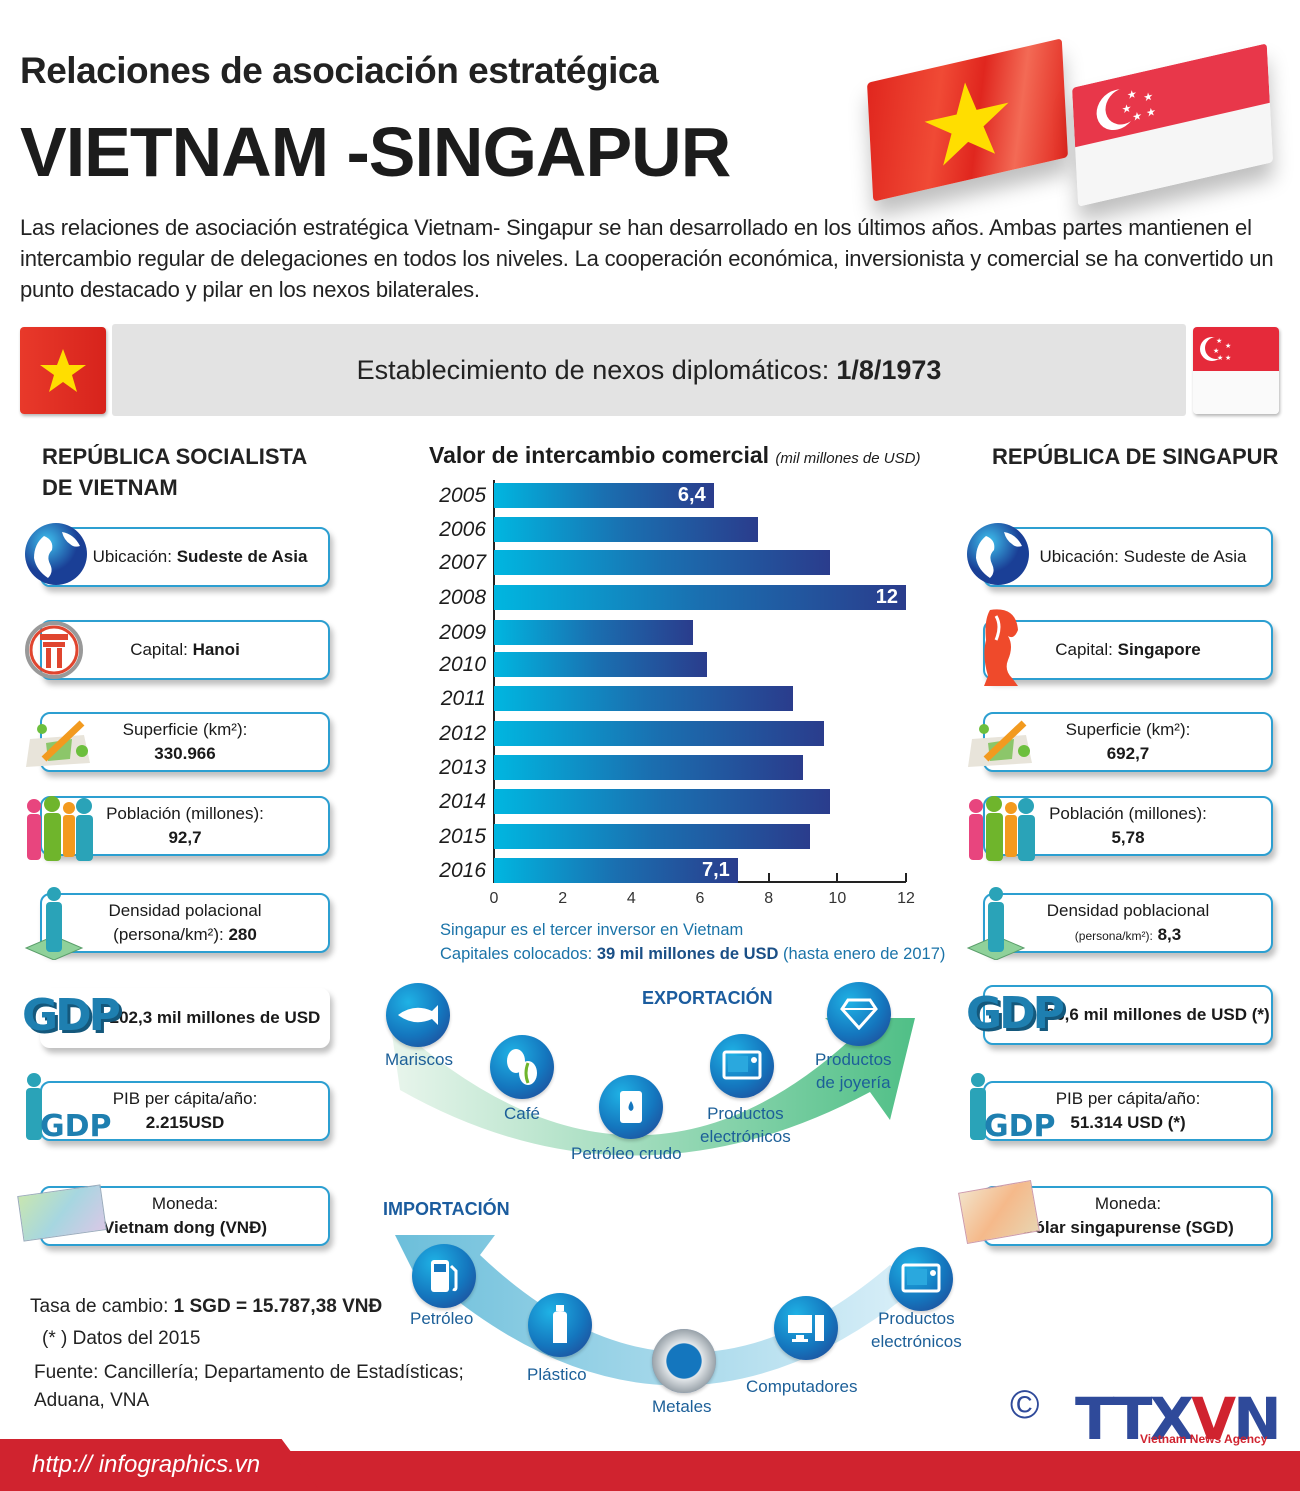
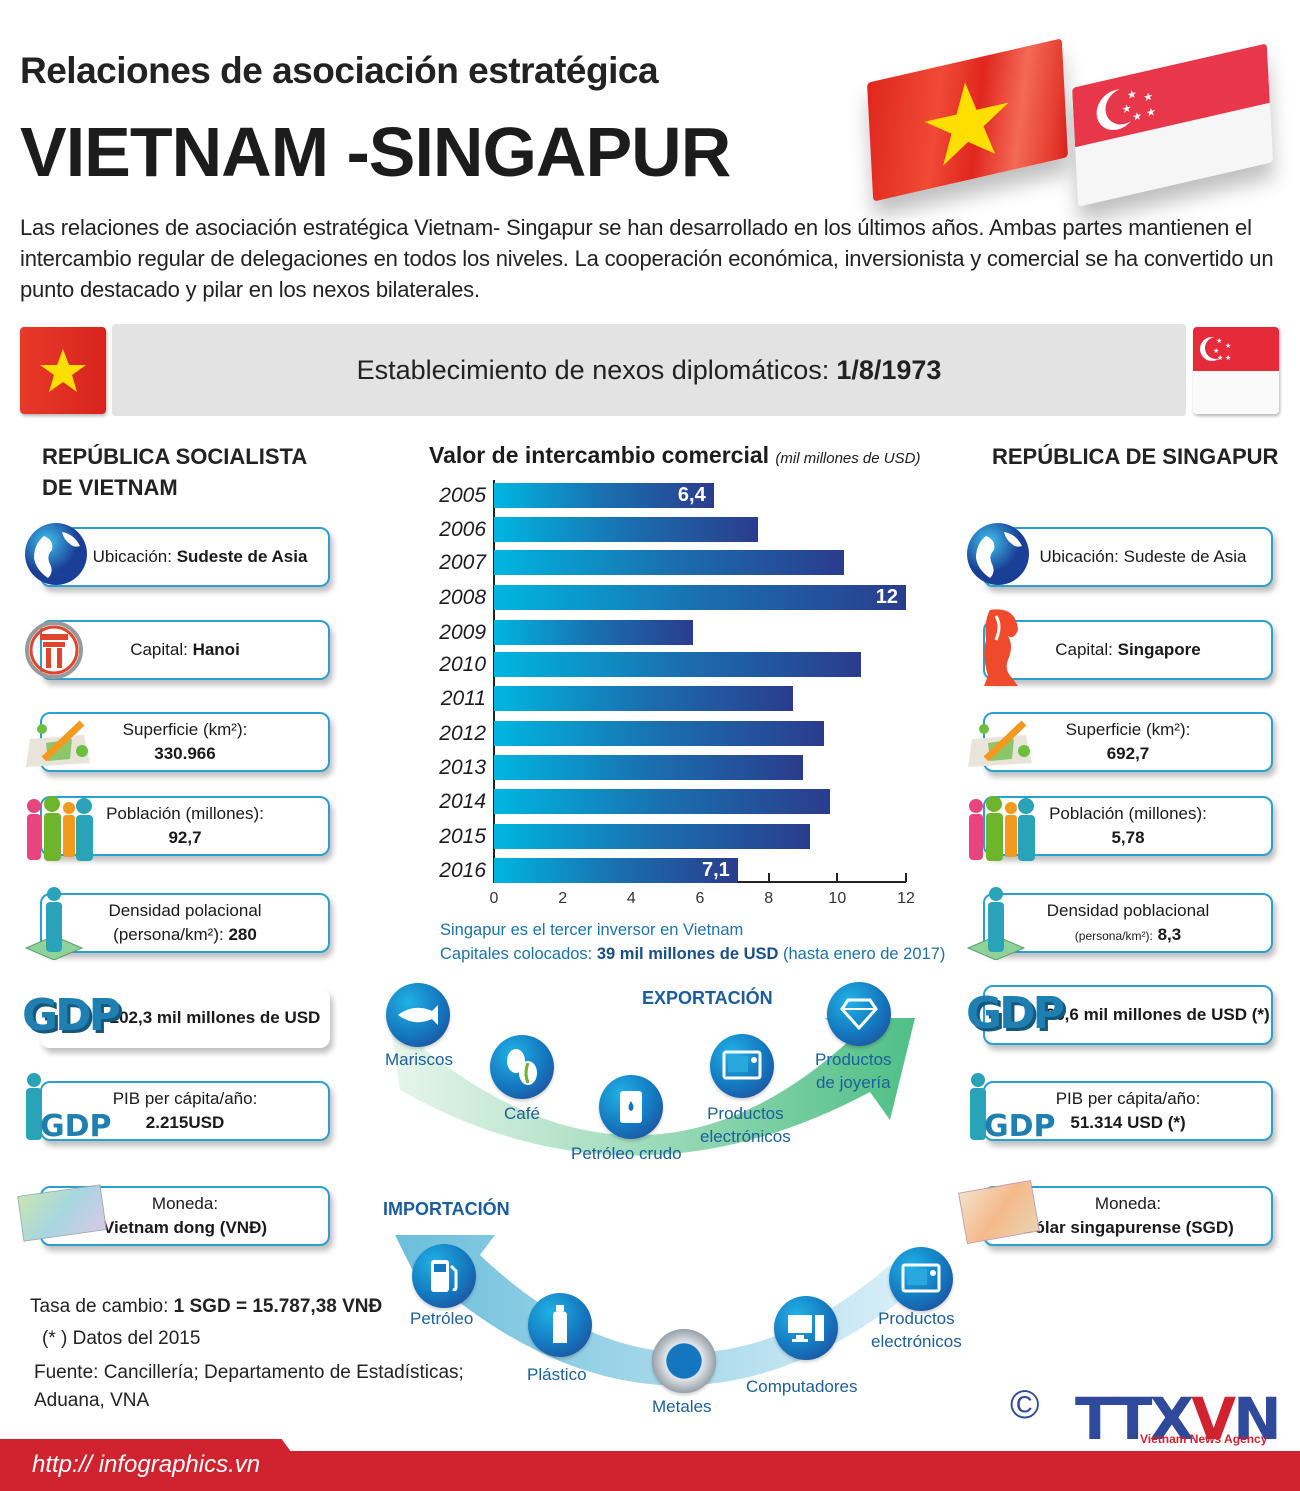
2007: 9.8 -> 10.2
2010: 6.2 -> 10.7
